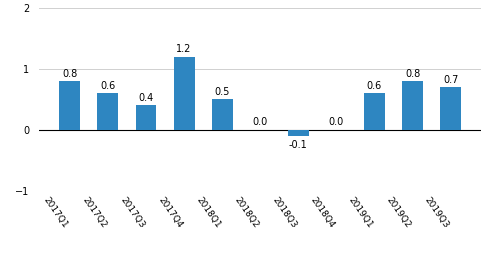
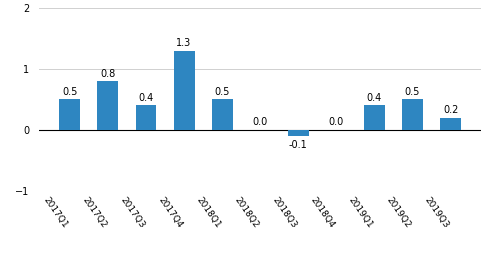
2017Q1: 0.8 -> 0.5
2017Q2: 0.6 -> 0.8
2017Q4: 1.2 -> 1.3
2019Q1: 0.6 -> 0.4
2019Q2: 0.8 -> 0.5
2019Q3: 0.7 -> 0.2
